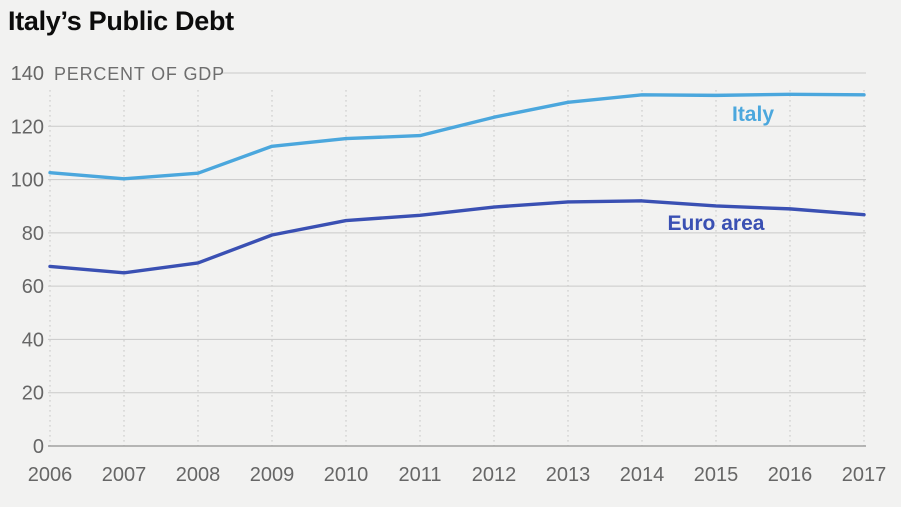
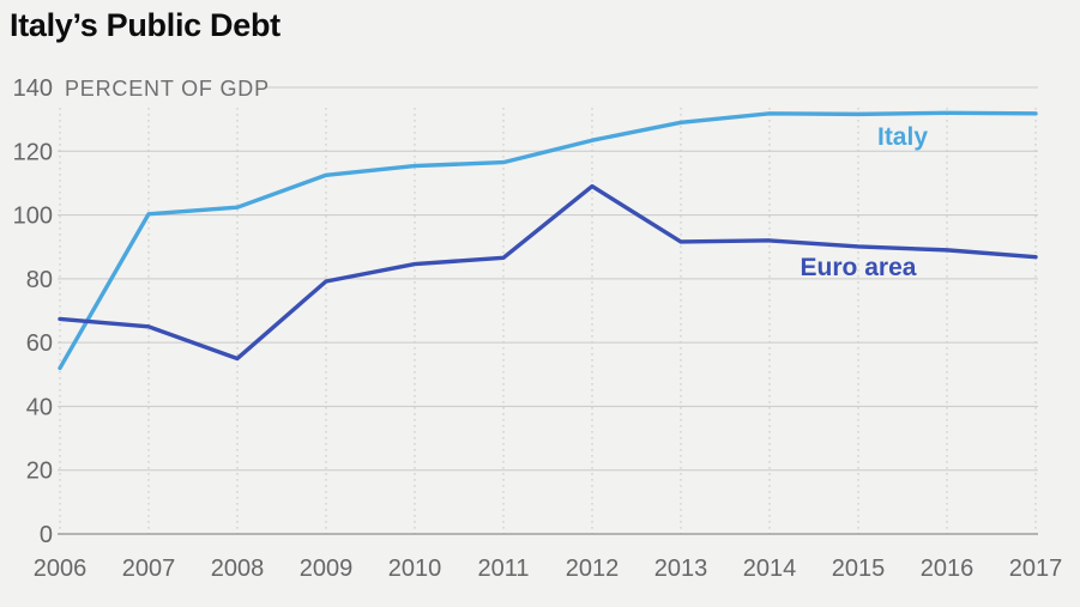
Italy/2006: 103 -> 52
Euro area/2008: 69 -> 55
Euro area/2012: 90 -> 109
